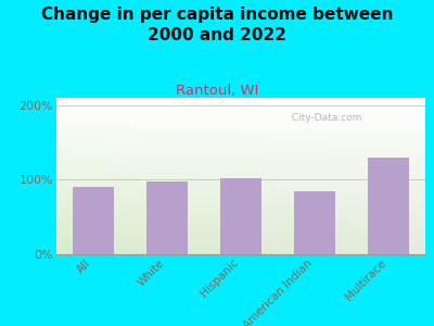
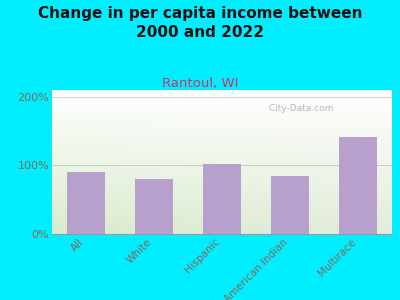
White: 98% -> 80%
Multirace: 130% -> 142%
